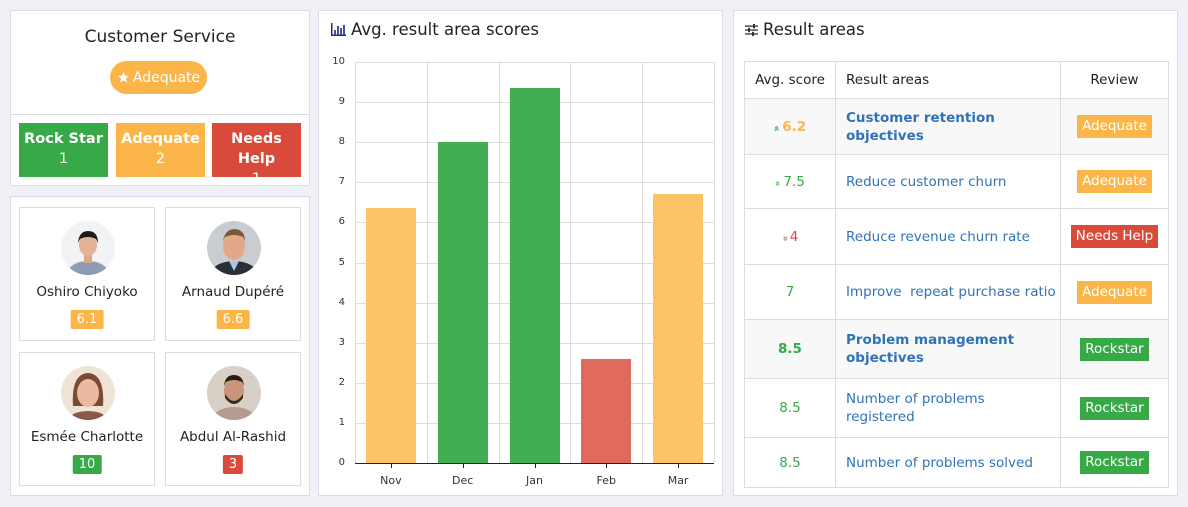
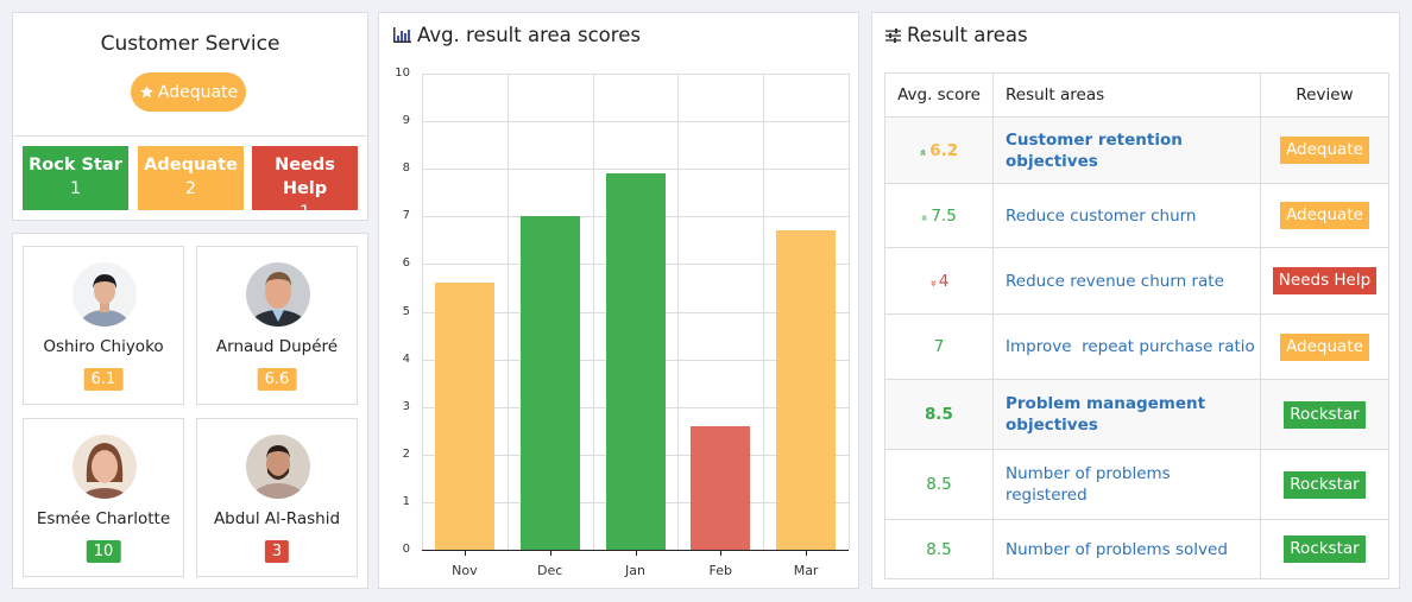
Nov: 6.3 -> 5.6
Dec: 8.0 -> 7.0
Jan: 9.3 -> 7.9
